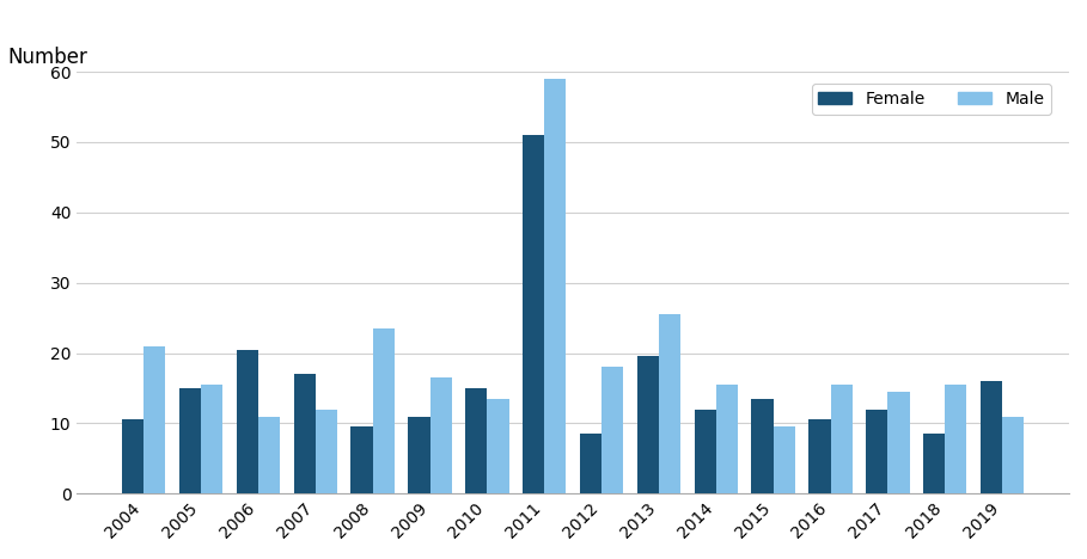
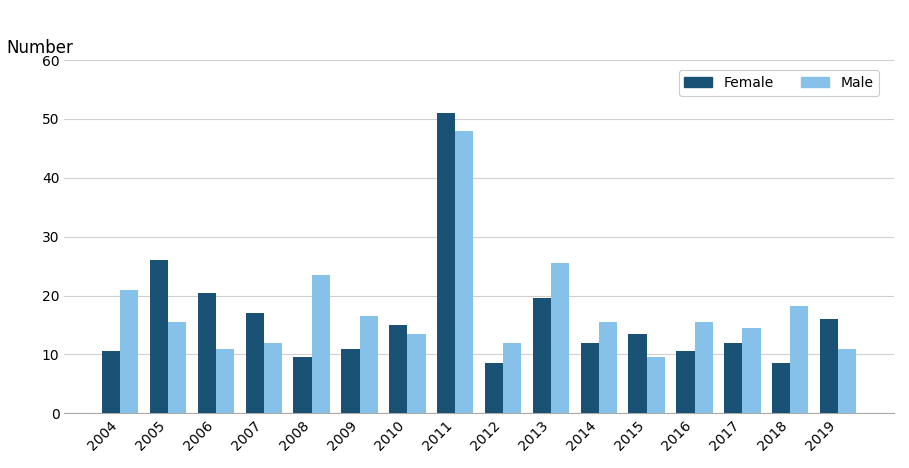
Female/2005: 15.0 -> 26.0
Male/2011: 59.0 -> 48.0
Male/2012: 18.0 -> 12.0
Male/2018: 15.5 -> 18.2
